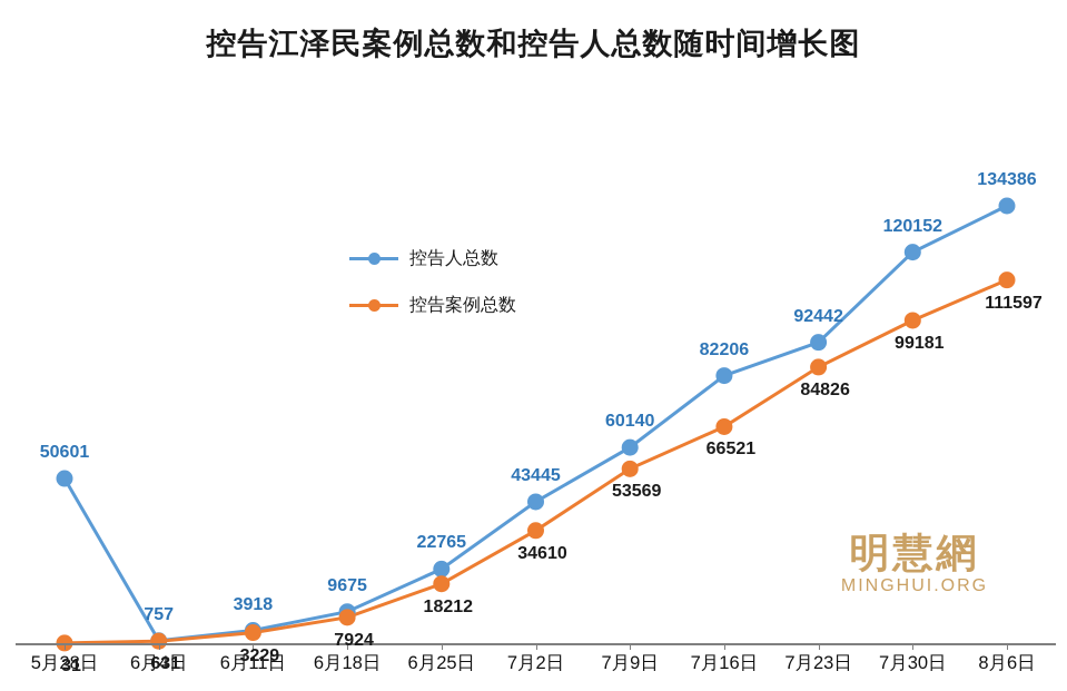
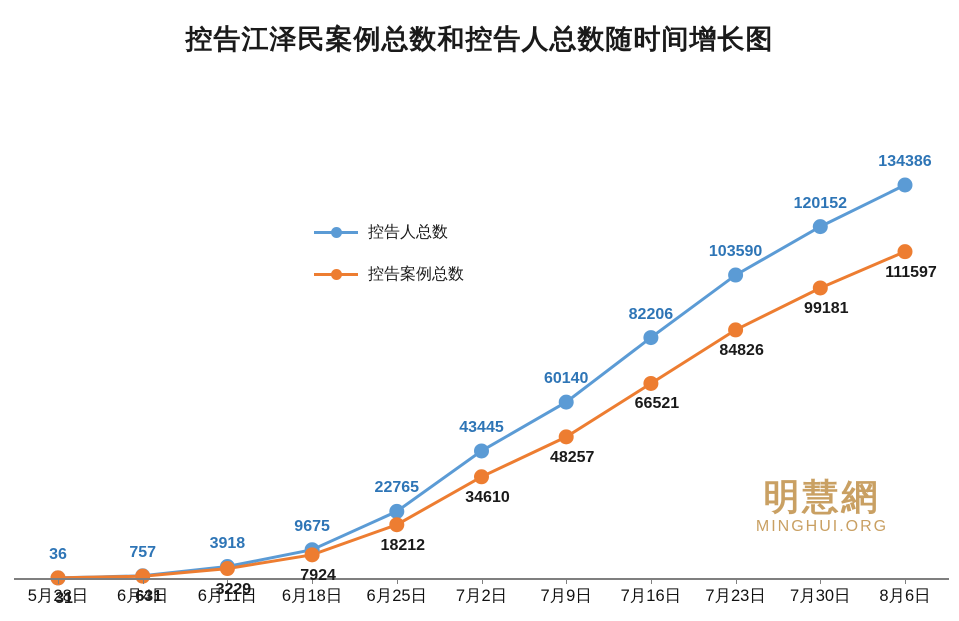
控告人总数/5月28日: 50601 -> 36
控告案例总数/7月9日: 53569 -> 48257
控告人总数/7月23日: 92442 -> 103590
